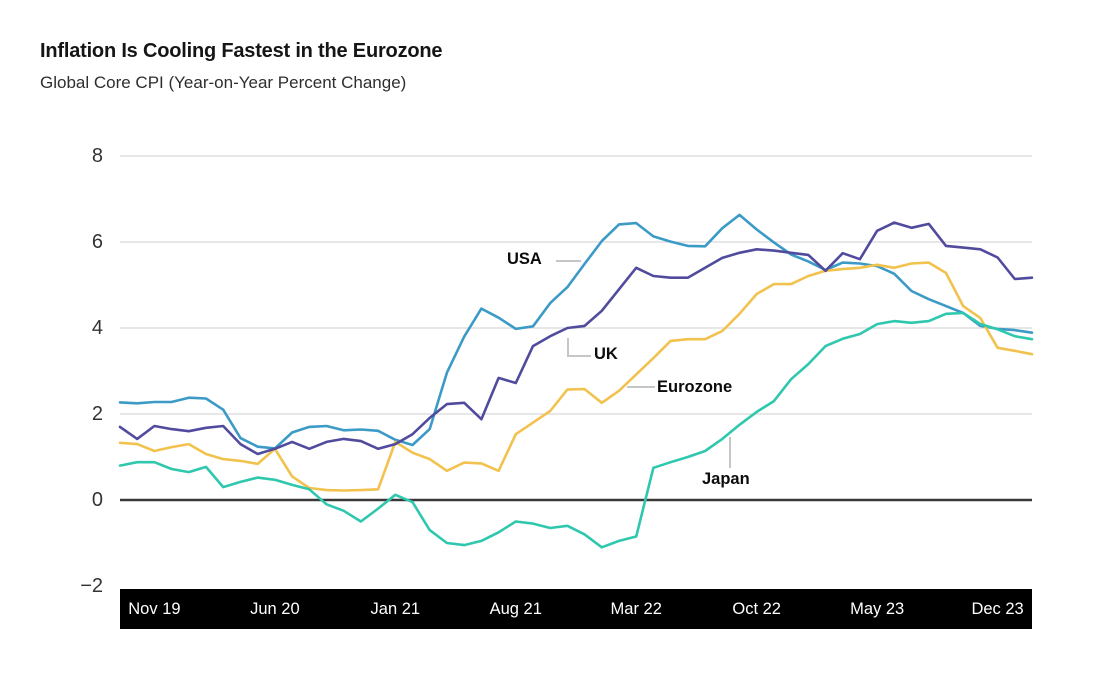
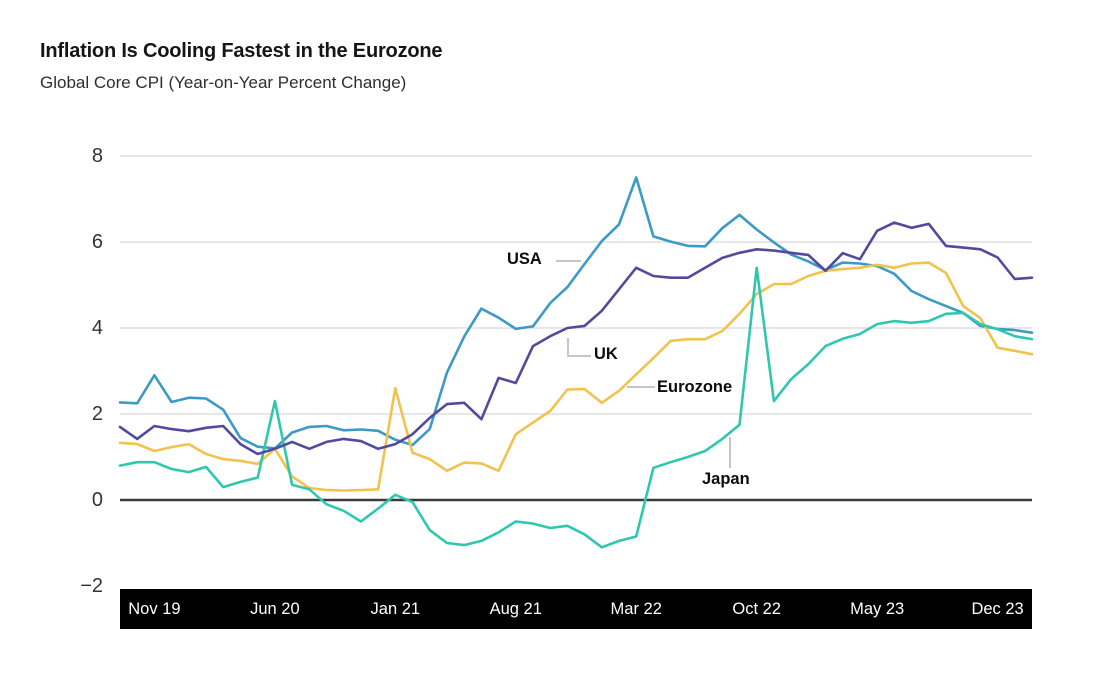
USA/Nov 19: 2.3 -> 2.9
Japan/Jun 20: 0.5 -> 2.3
Eurozone/Jan 21: 1.4 -> 2.6
USA/Mar 22: 6.4 -> 7.5
Japan/Oct 22: 2.0 -> 5.4
